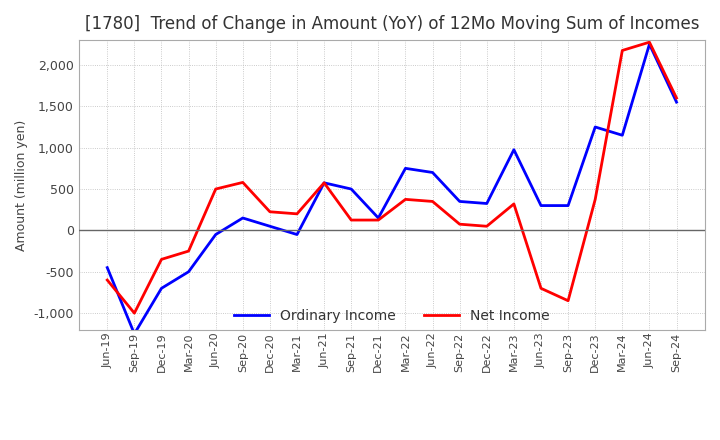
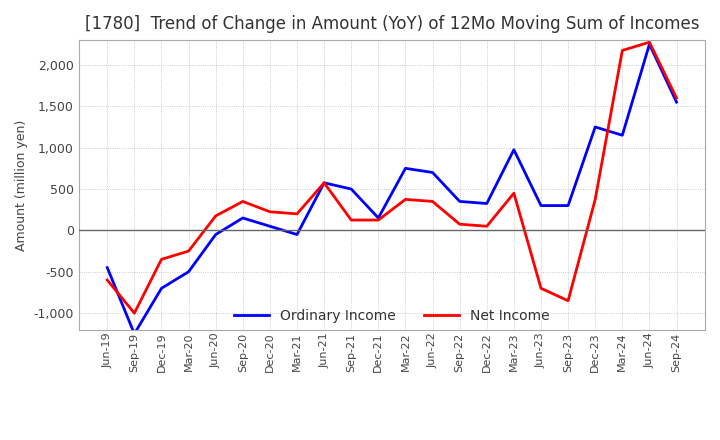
Net Income/Jun-20: 500 -> 180
Net Income/Sep-20: 580 -> 350
Net Income/Mar-23: 320 -> 450
